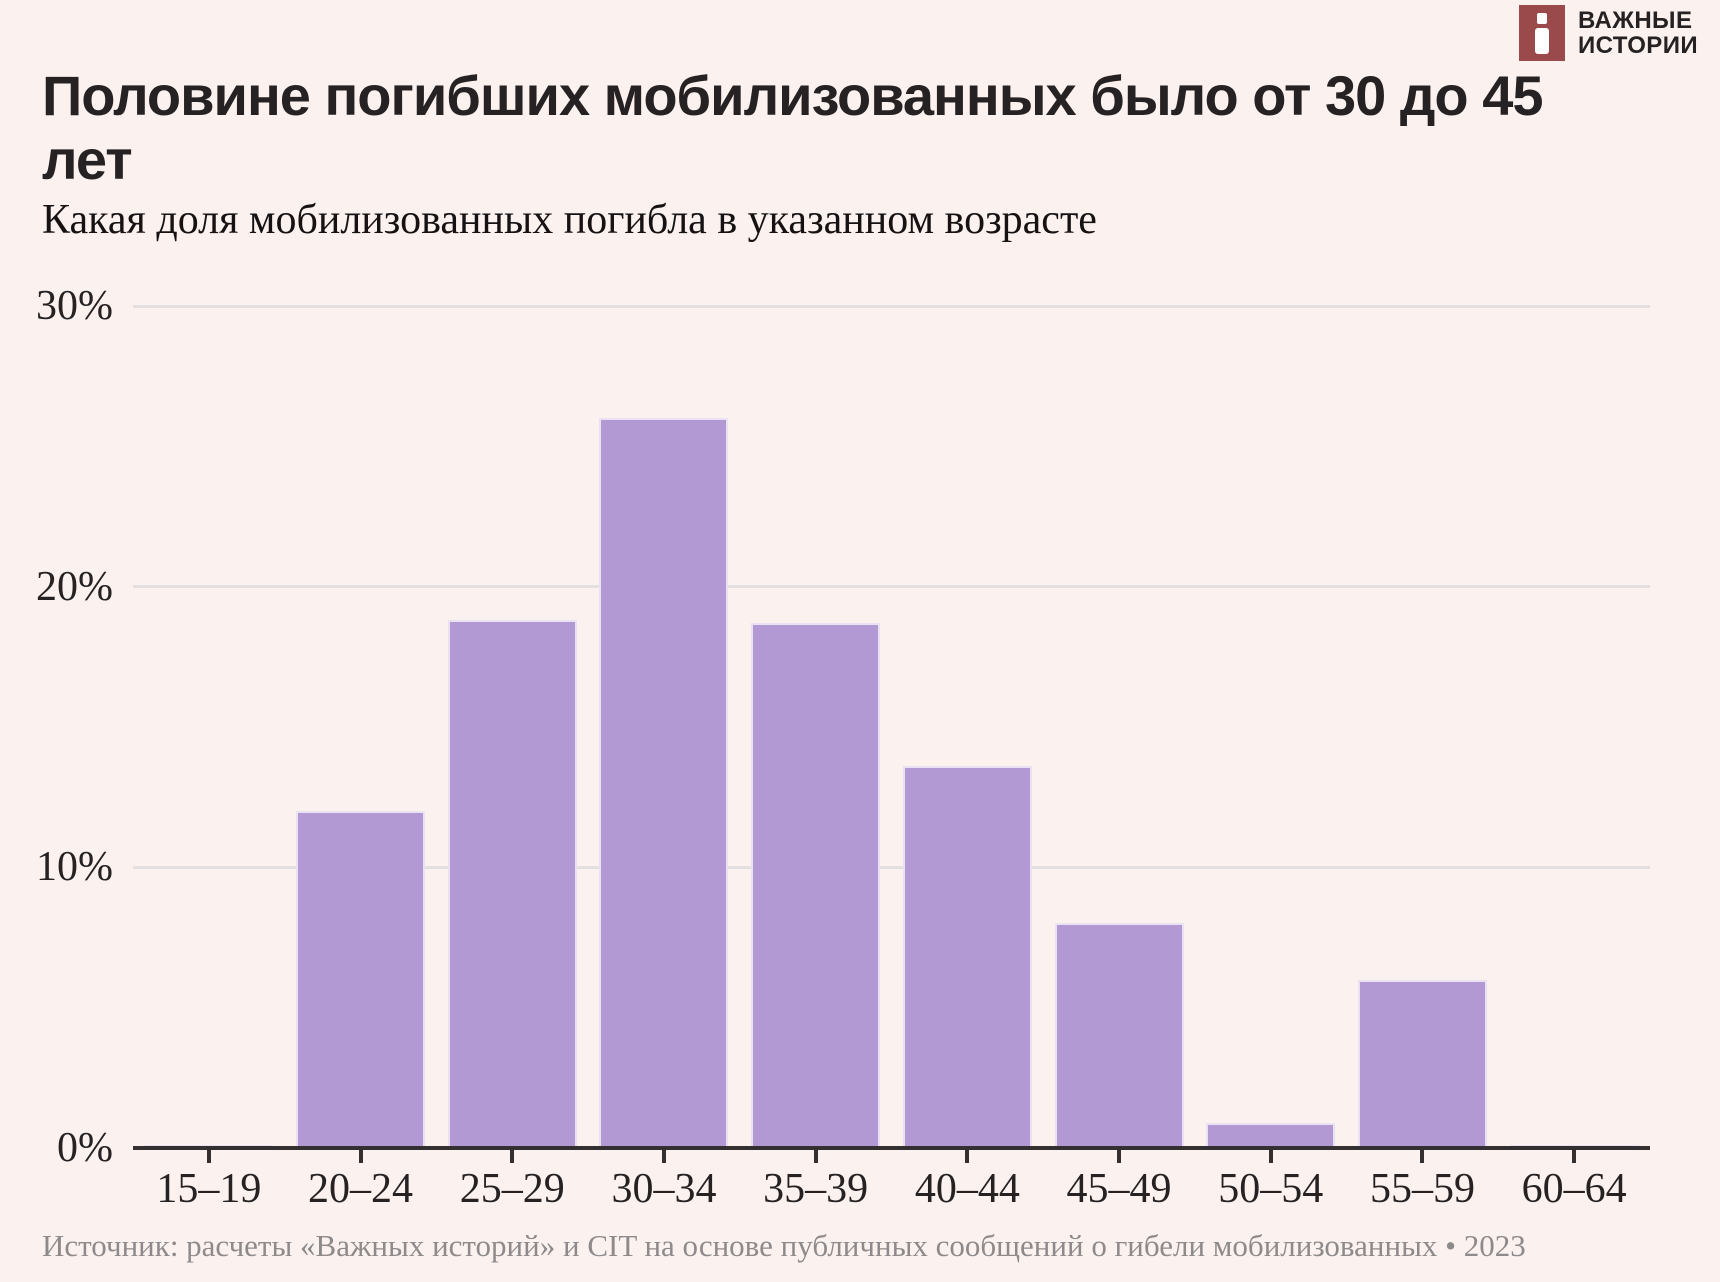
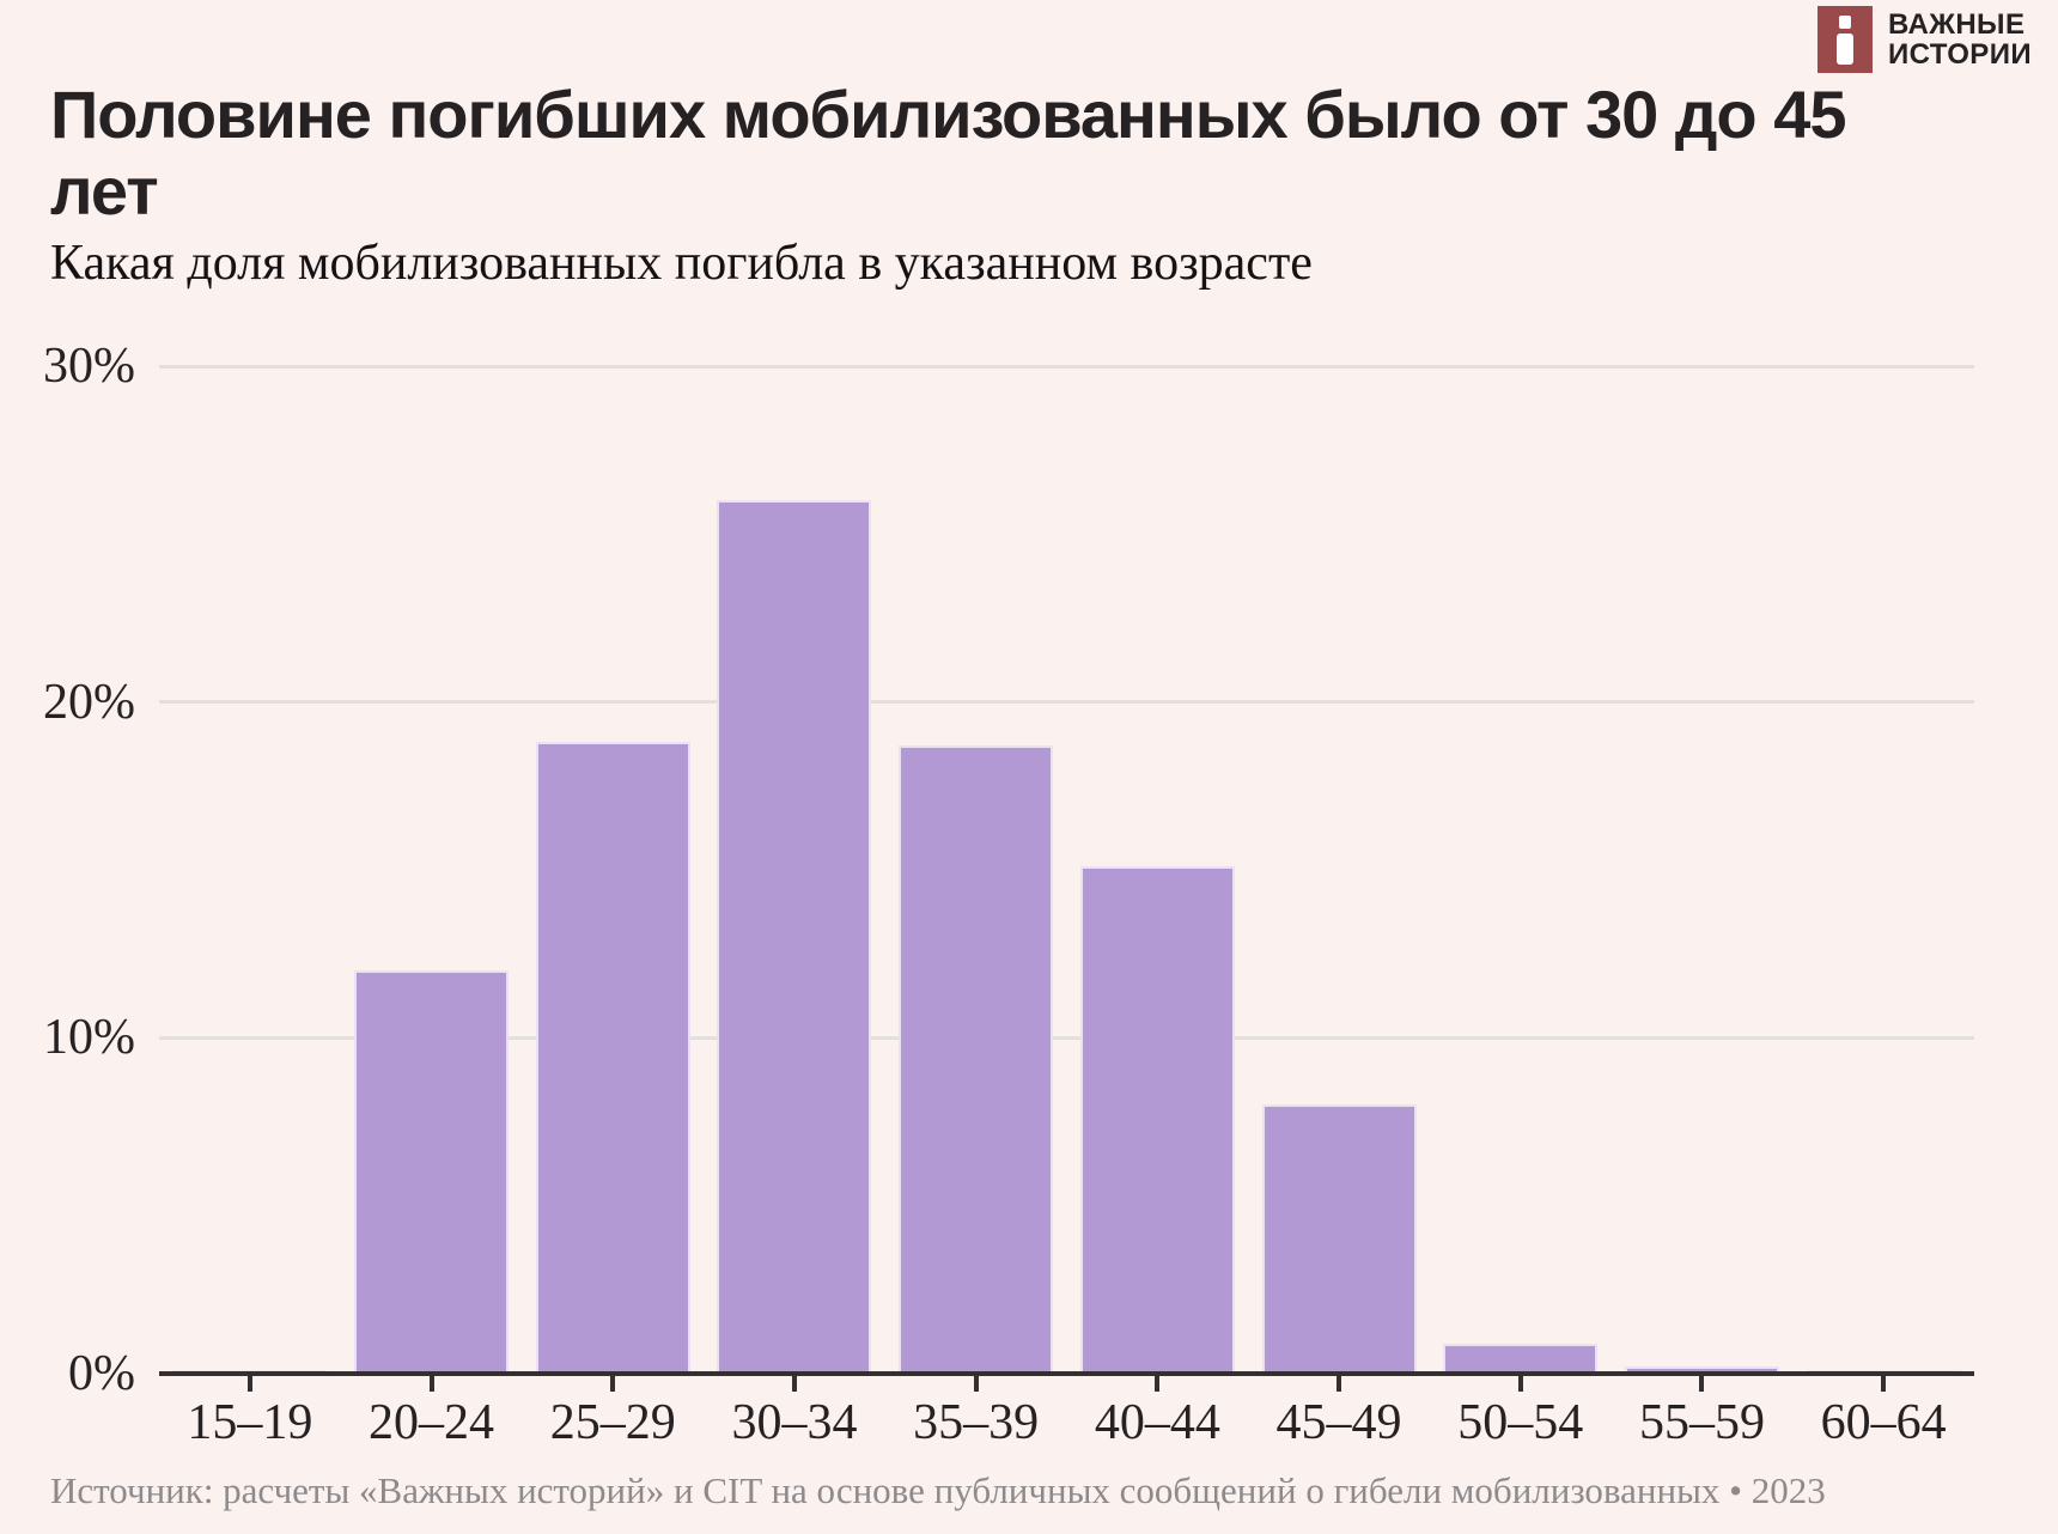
40–44: 13.6% -> 15.1%
55–59: 6.0% -> 0.2%
